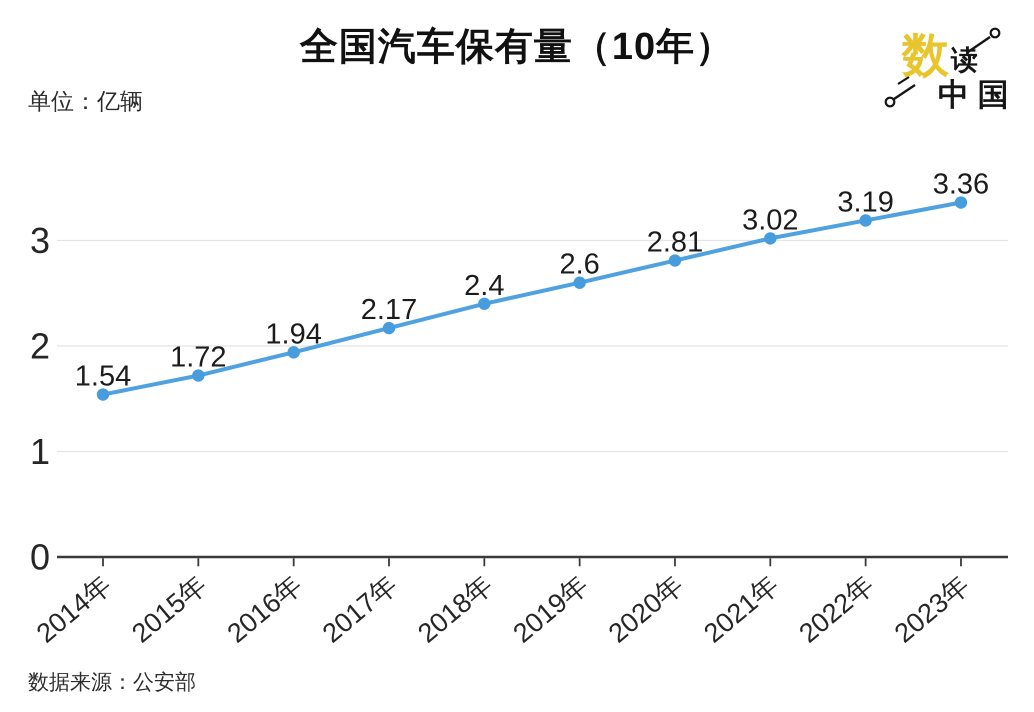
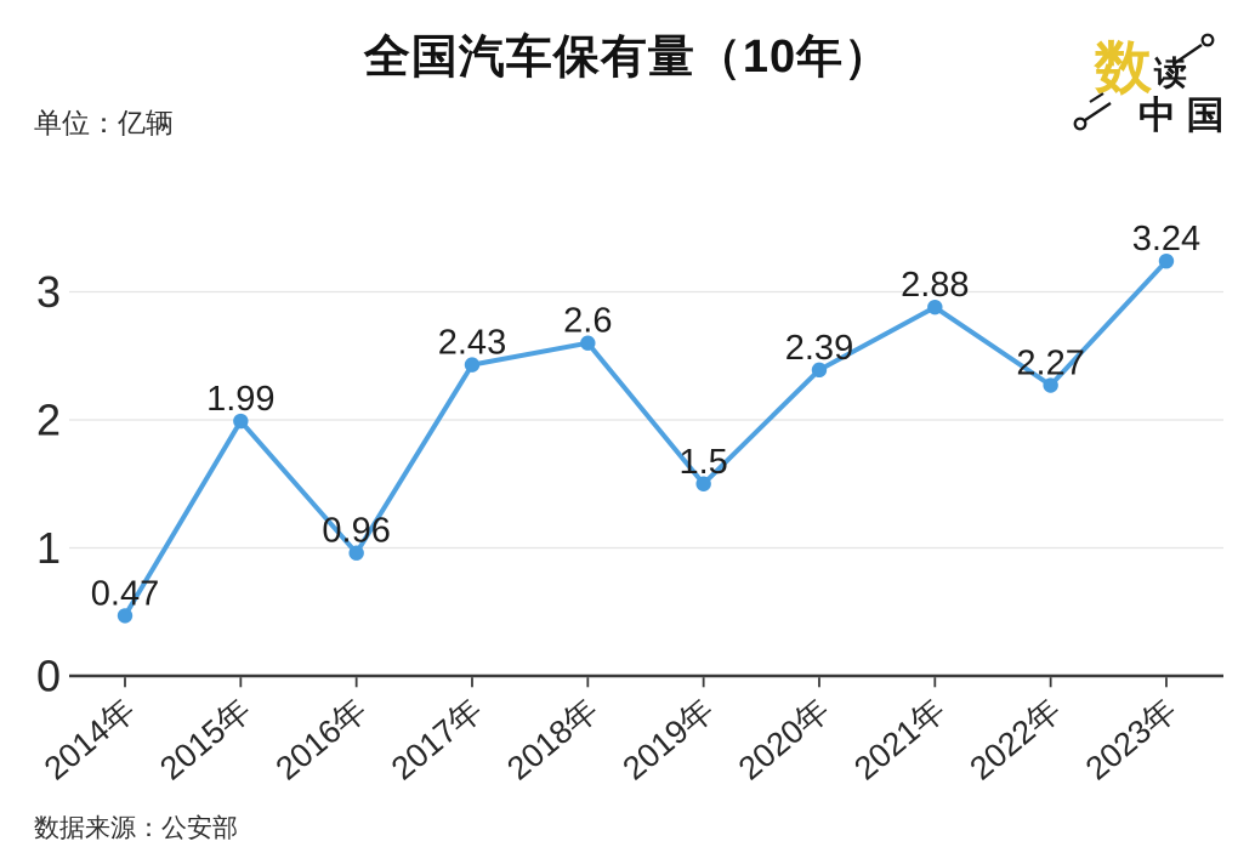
2014年: 1.54 -> 0.47
2015年: 1.72 -> 1.99
2016年: 1.94 -> 0.96
2017年: 2.17 -> 2.43
2018年: 2.4 -> 2.6
2019年: 2.6 -> 1.5
2020年: 2.81 -> 2.39
2021年: 3.02 -> 2.88
2022年: 3.19 -> 2.27
2023年: 3.36 -> 3.24
